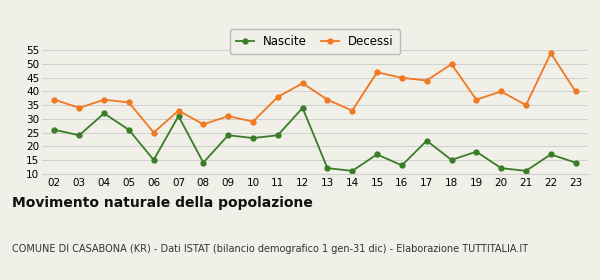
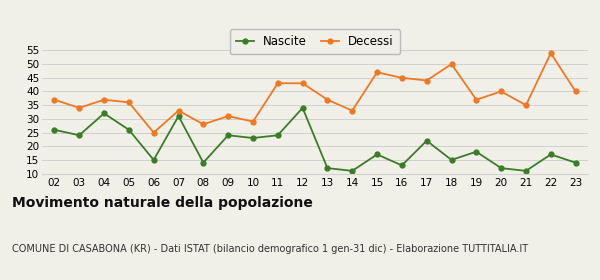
Decessi/11: 38 -> 43
